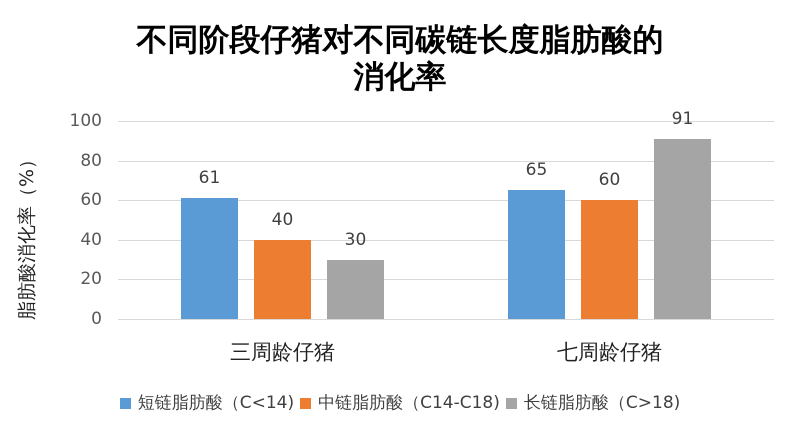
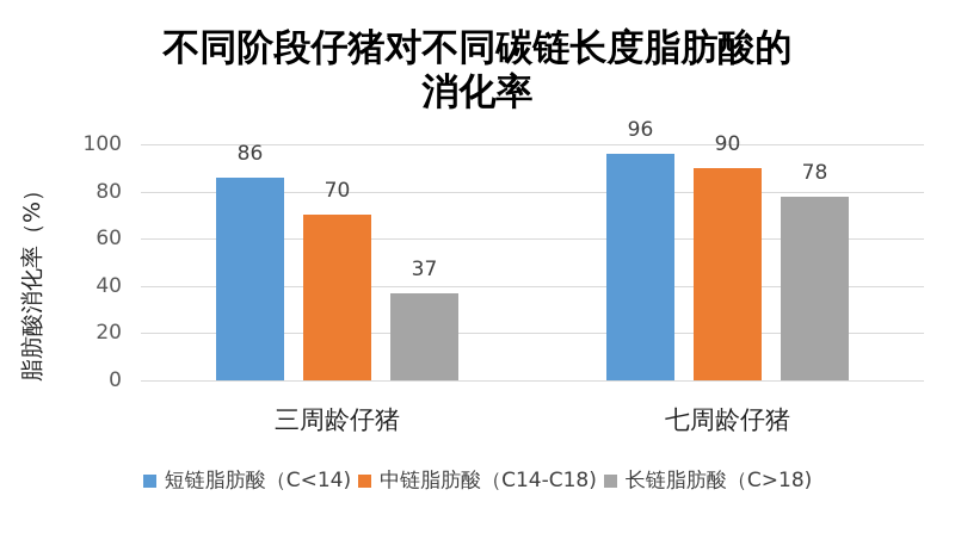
短链脂肪酸（C<14)/三周龄仔猪: 61 -> 86
中链脂肪酸（C14-C18)/三周龄仔猪: 40 -> 70
长链脂肪酸（C>18)/三周龄仔猪: 30 -> 37
短链脂肪酸（C<14)/七周龄仔猪: 65 -> 96
中链脂肪酸（C14-C18)/七周龄仔猪: 60 -> 90
长链脂肪酸（C>18)/七周龄仔猪: 91 -> 78
